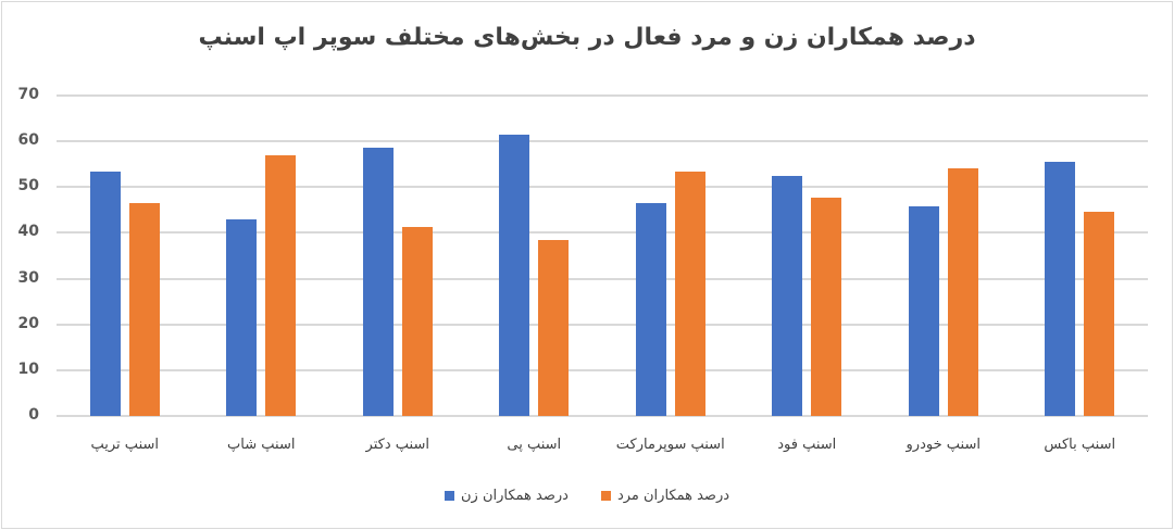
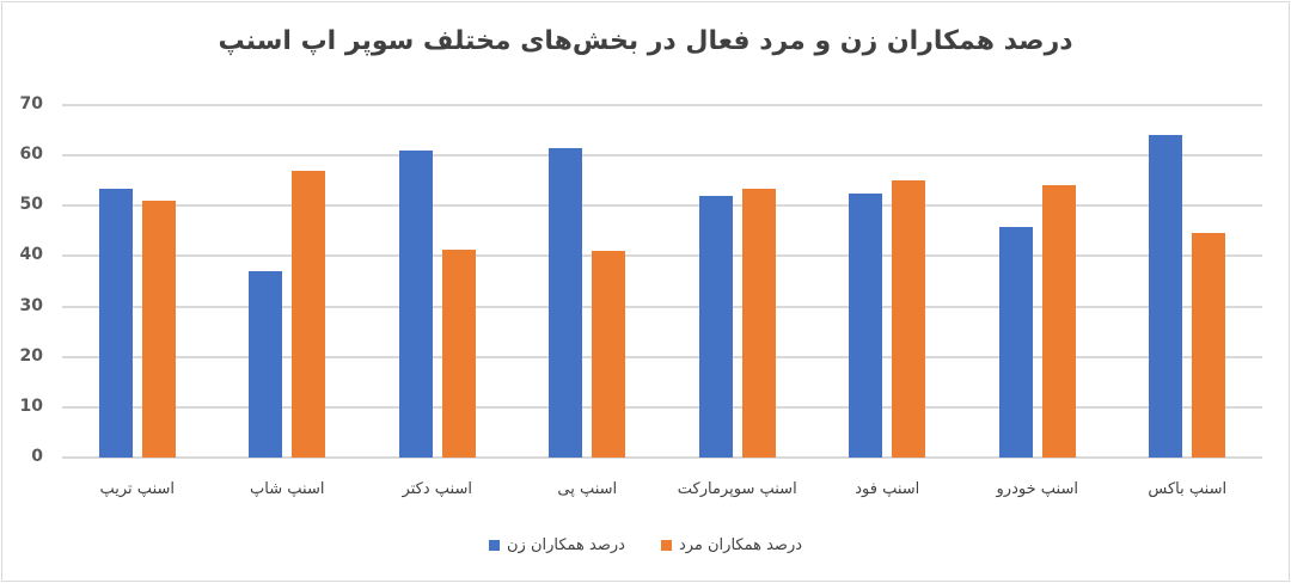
درصد همکاران زن/اسنپ باکس: 56 -> 64
درصد همکاران مرد/اسنپ فود: 48 -> 55
درصد همکاران زن/اسنپ سوپرمارکت: 46 -> 52
درصد همکاران مرد/اسنپ پی: 38 -> 41
درصد همکاران زن/اسنپ دکتر: 59 -> 61
درصد همکاران زن/اسنپ شاپ: 43 -> 37
درصد همکاران مرد/اسنپ تریپ: 47 -> 51
